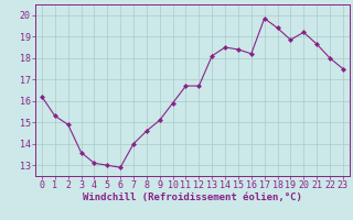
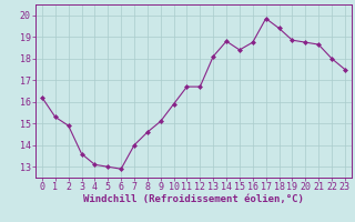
14: 18.5 -> 18.8
16: 18.2 -> 18.8
20: 19.2 -> 18.8
